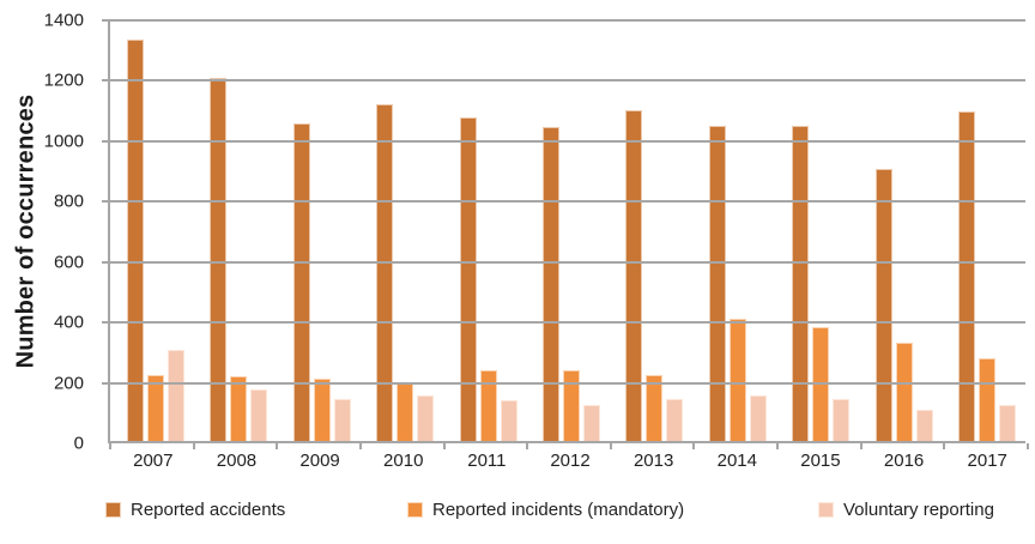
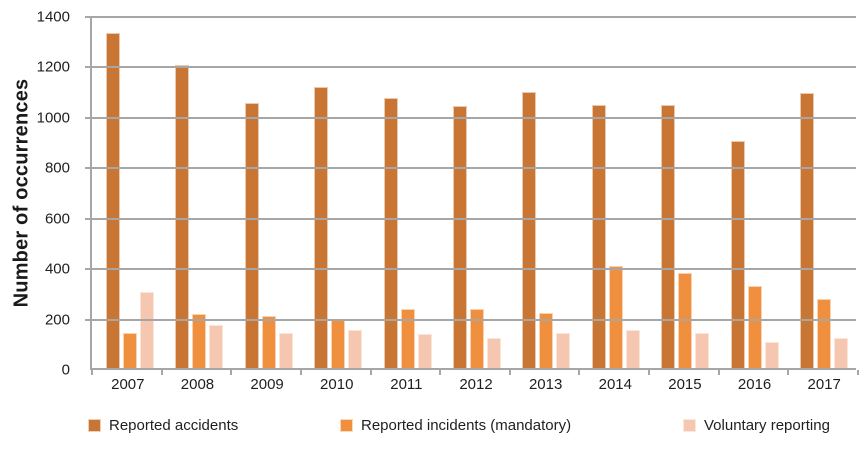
Reported incidents (mandatory)/2007: 220 -> 140
